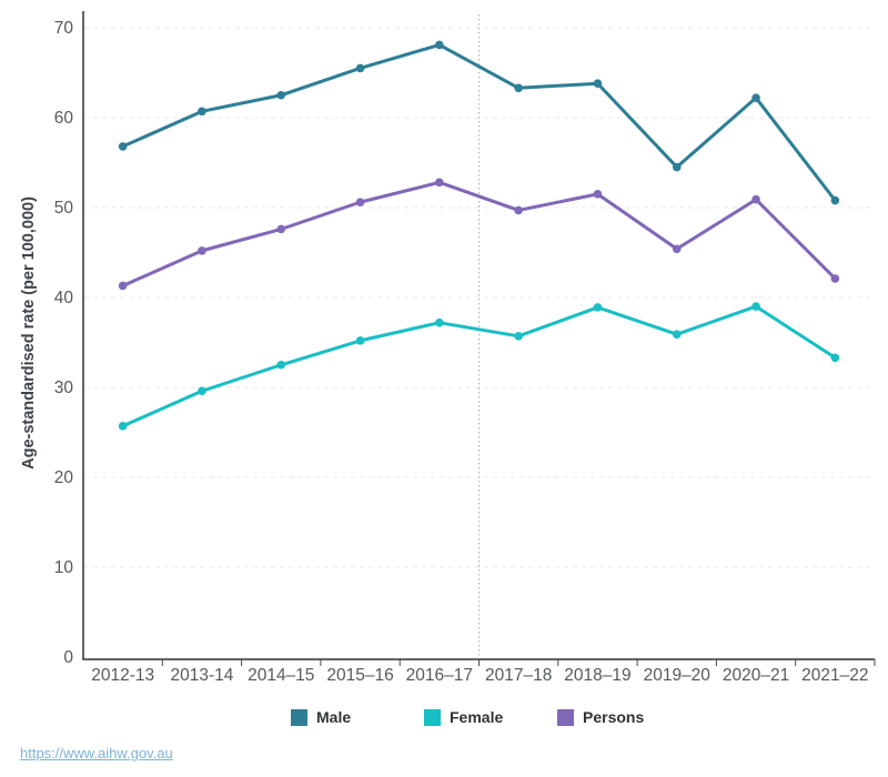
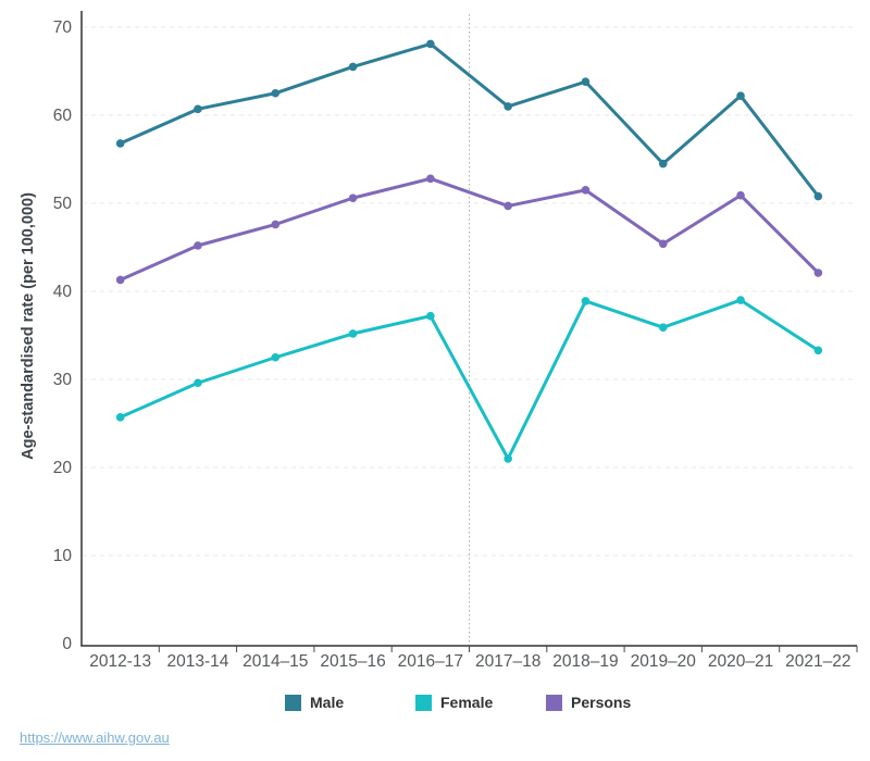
Male/2017–18: 63 -> 61
Female/2017–18: 36 -> 21
